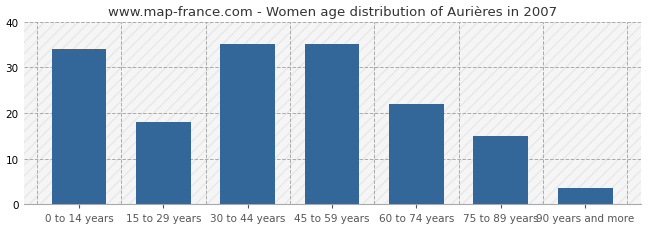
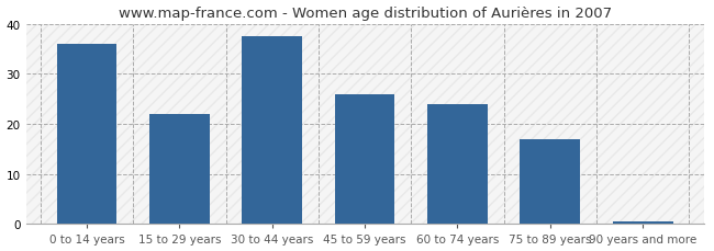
0 to 14 years: 34.0 -> 36.0
15 to 29 years: 18.0 -> 22.0
30 to 44 years: 35.0 -> 37.5
45 to 59 years: 35.0 -> 26.0
60 to 74 years: 22.0 -> 24.0
75 to 89 years: 15.0 -> 17.0
90 years and more: 3.5 -> 0.5
